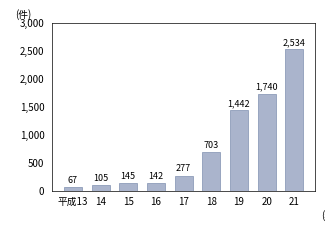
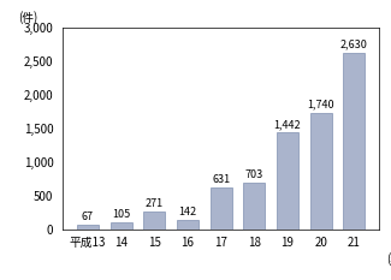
15: 145 -> 271
17: 277 -> 631
21: 2,534 -> 2,630
